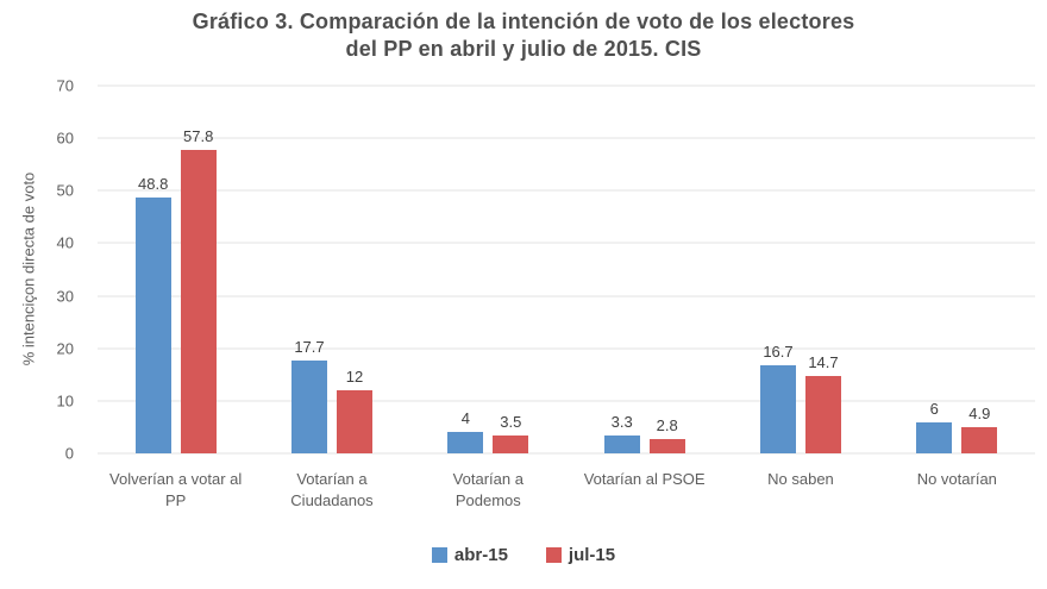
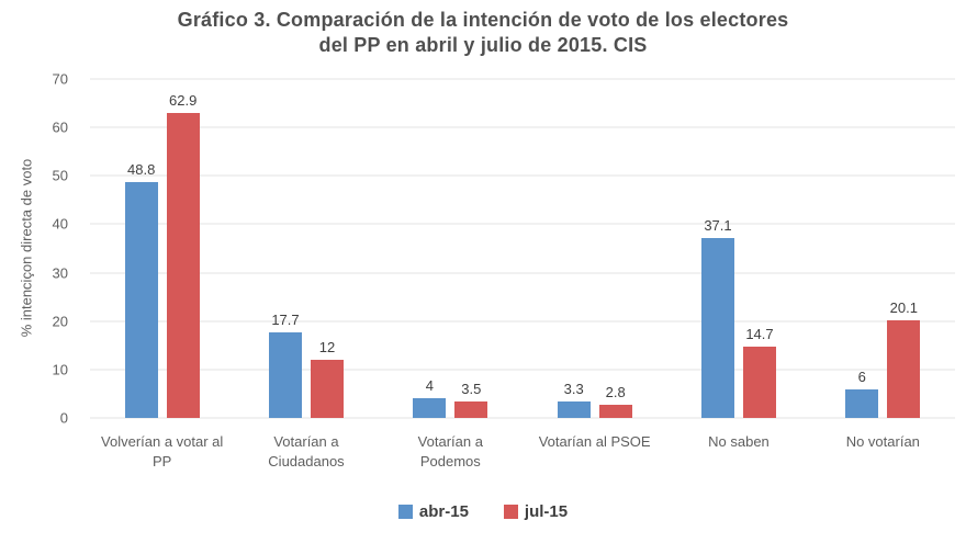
jul-15/Volverían a votar al PP: 57.8 -> 62.9
abr-15/No saben: 16.7 -> 37.1
jul-15/No votarían: 4.9 -> 20.1
